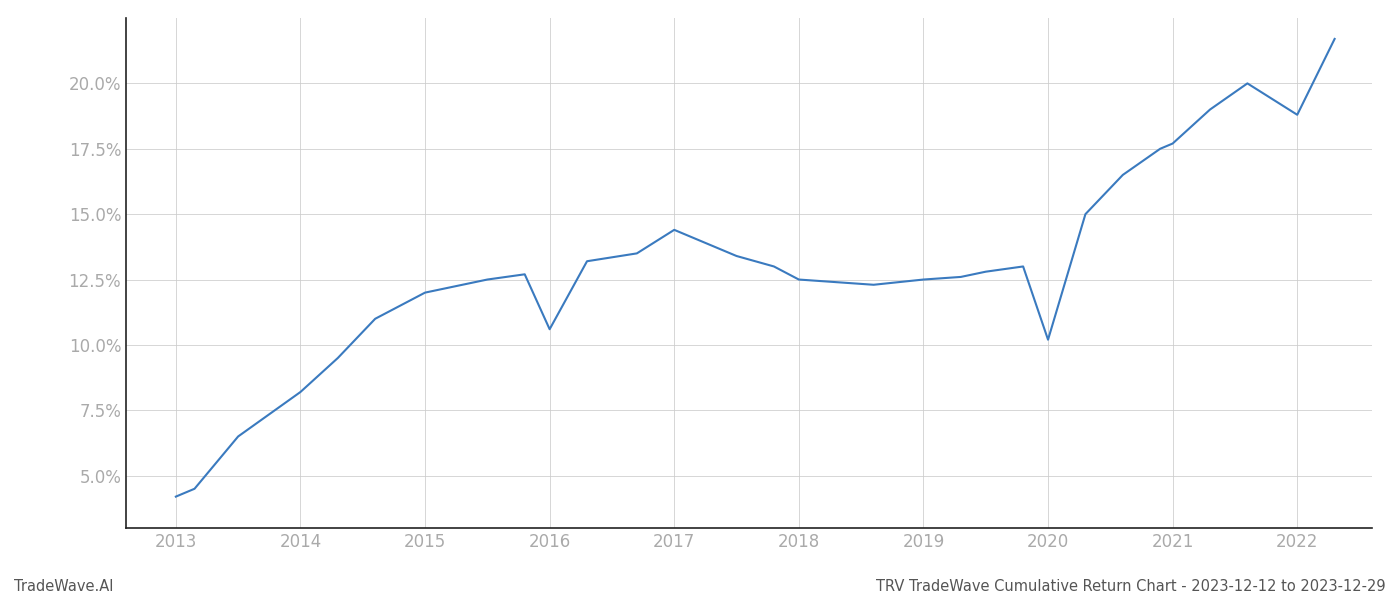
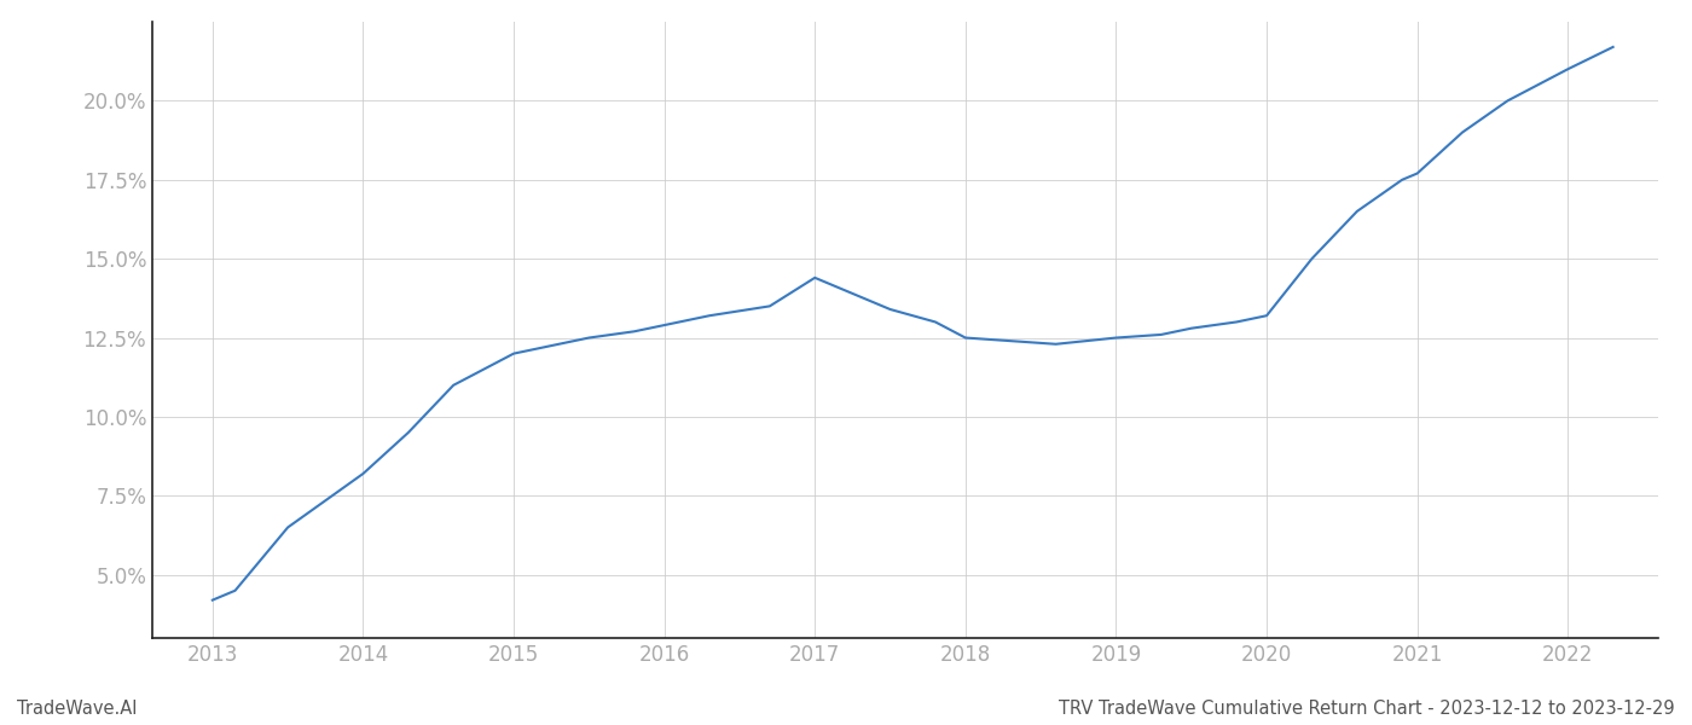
2016: 10.6% -> 12.9%
2020: 10.2% -> 13.2%
2022: 18.8% -> 21.0%
